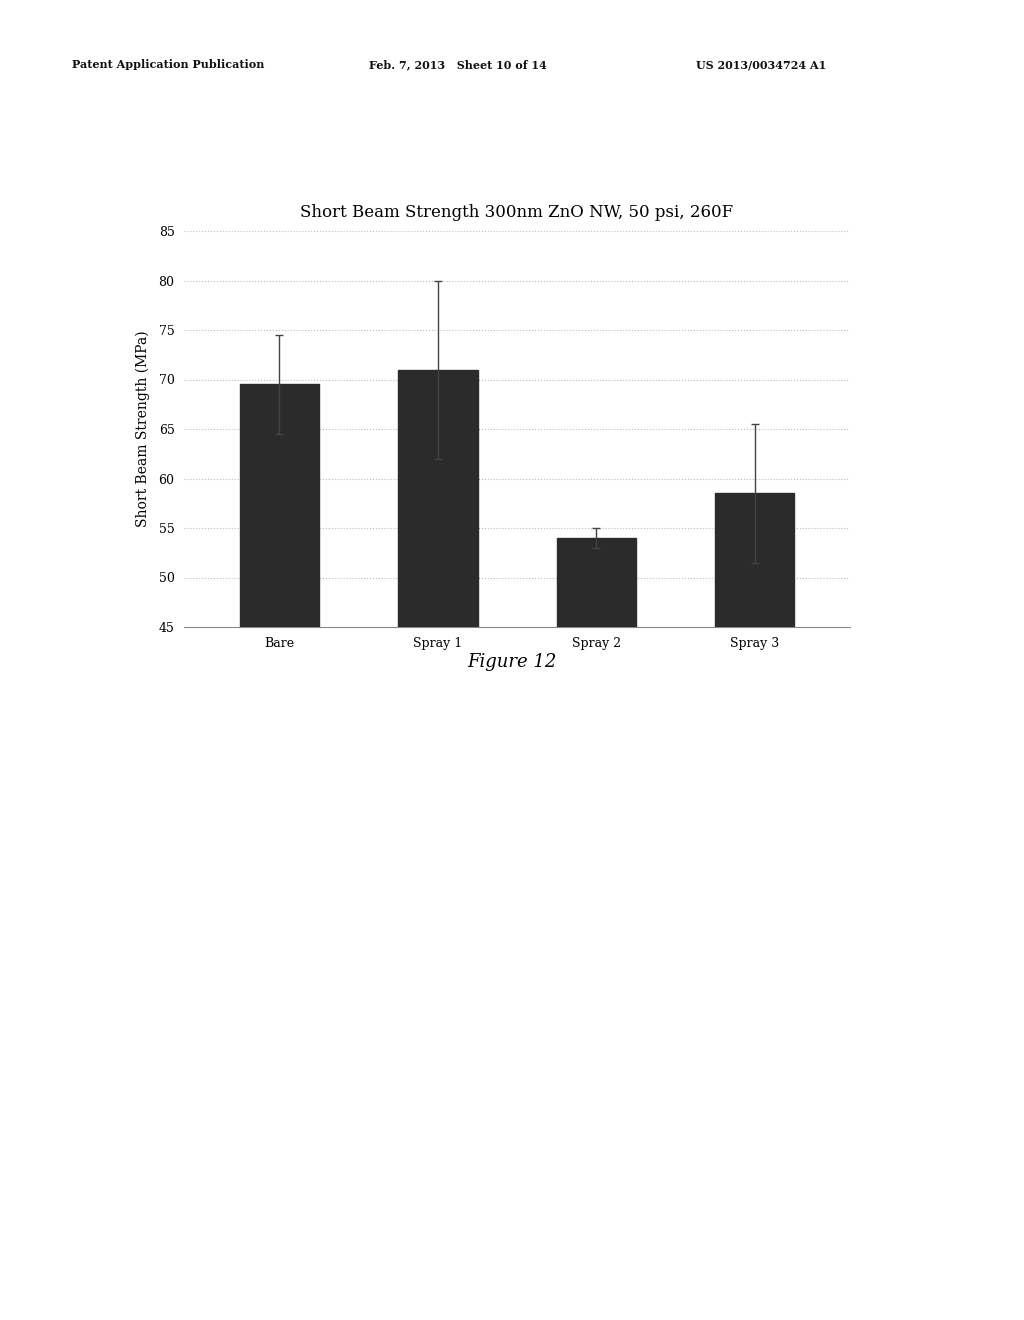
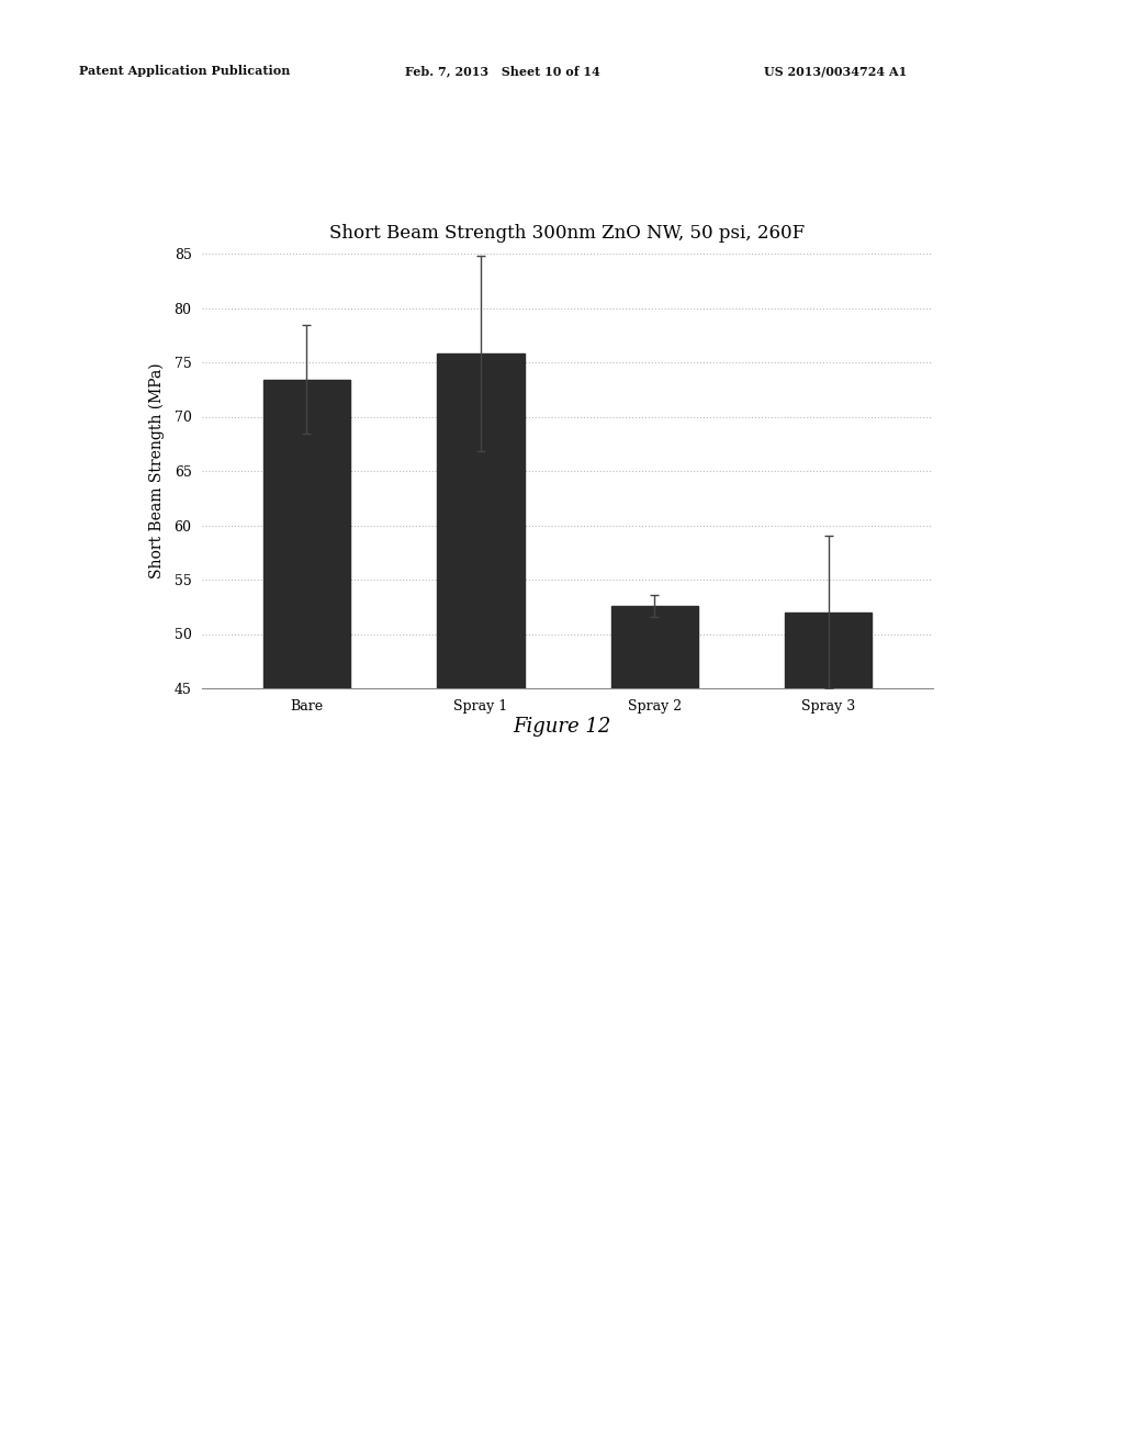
Bare: 69.5 -> 73.4
Spray 1: 71.0 -> 75.8
Spray 2: 54.0 -> 52.6
Spray 3: 58.5 -> 52.0
